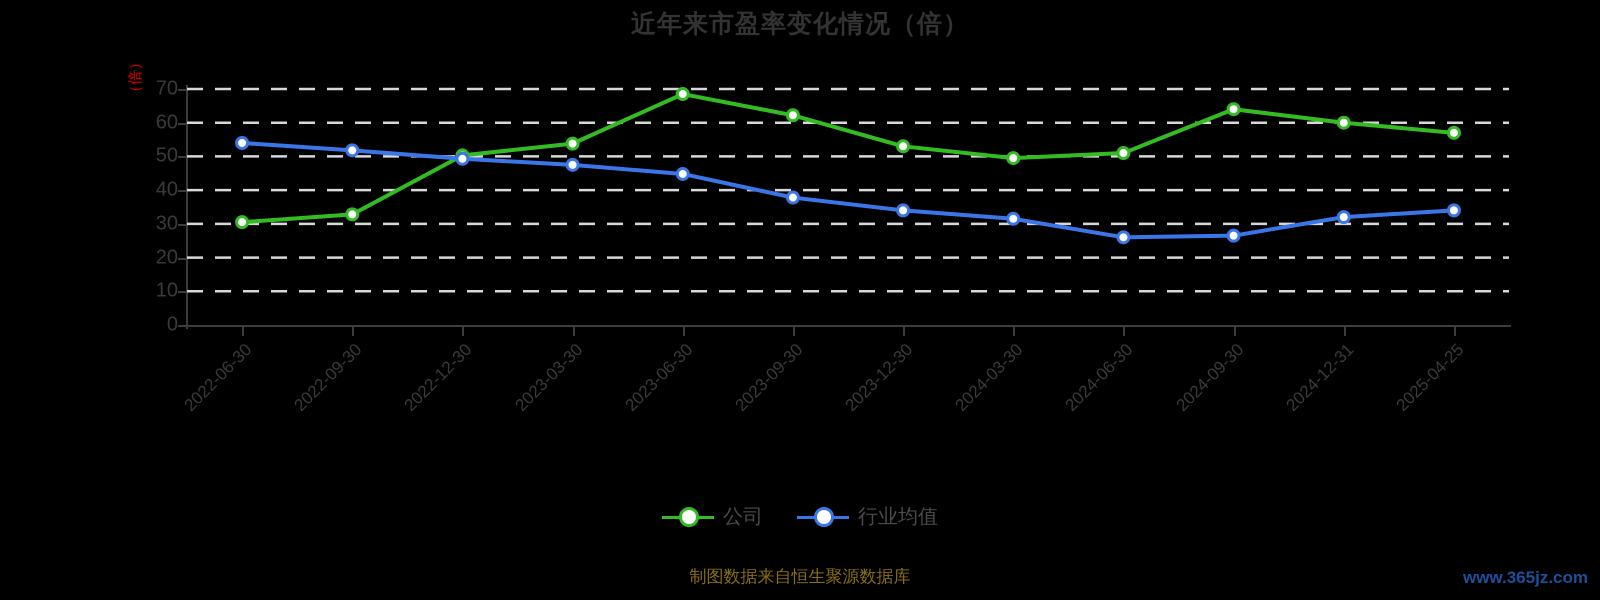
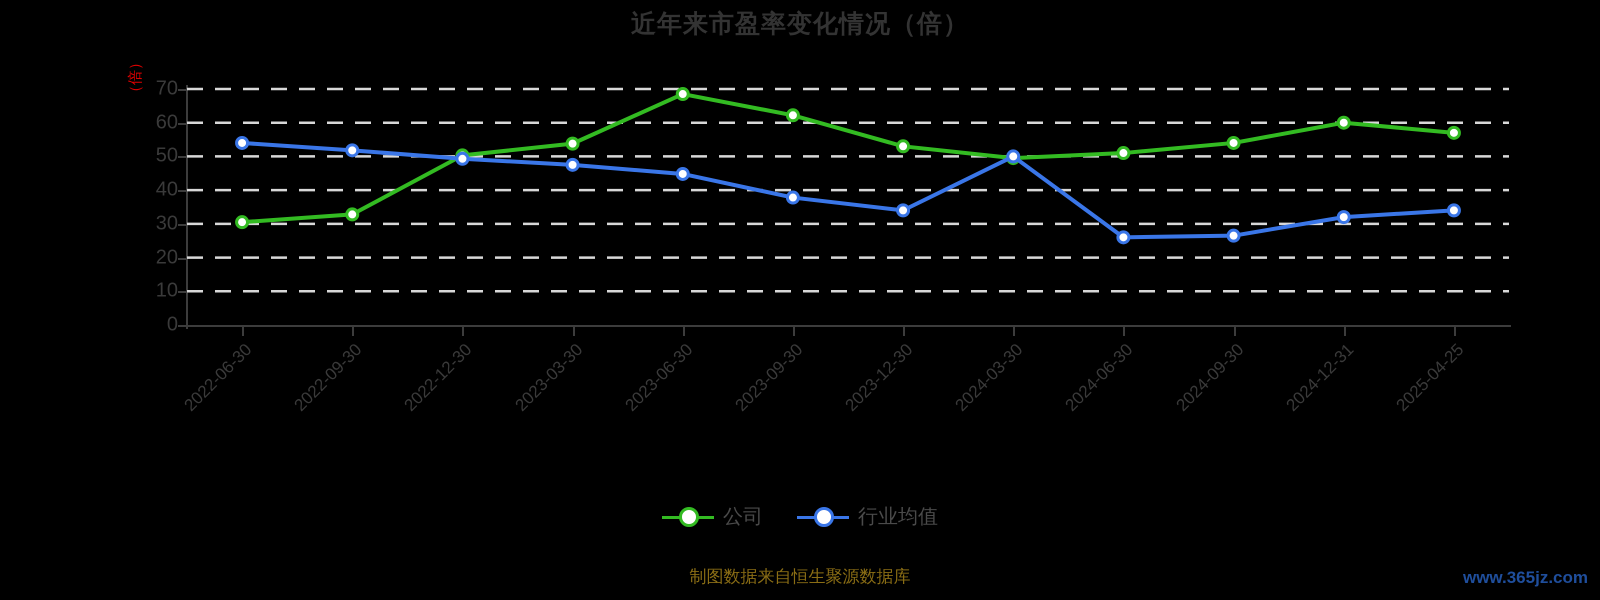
行业均值/2024-03-30: 32 -> 50
公司/2024-09-30: 64 -> 54
